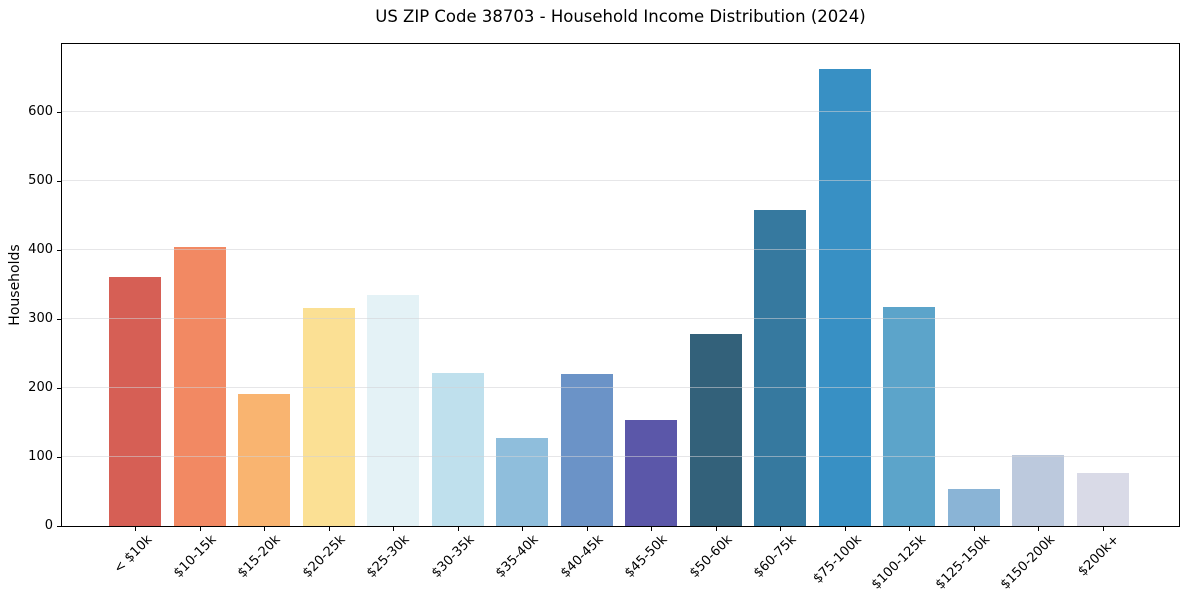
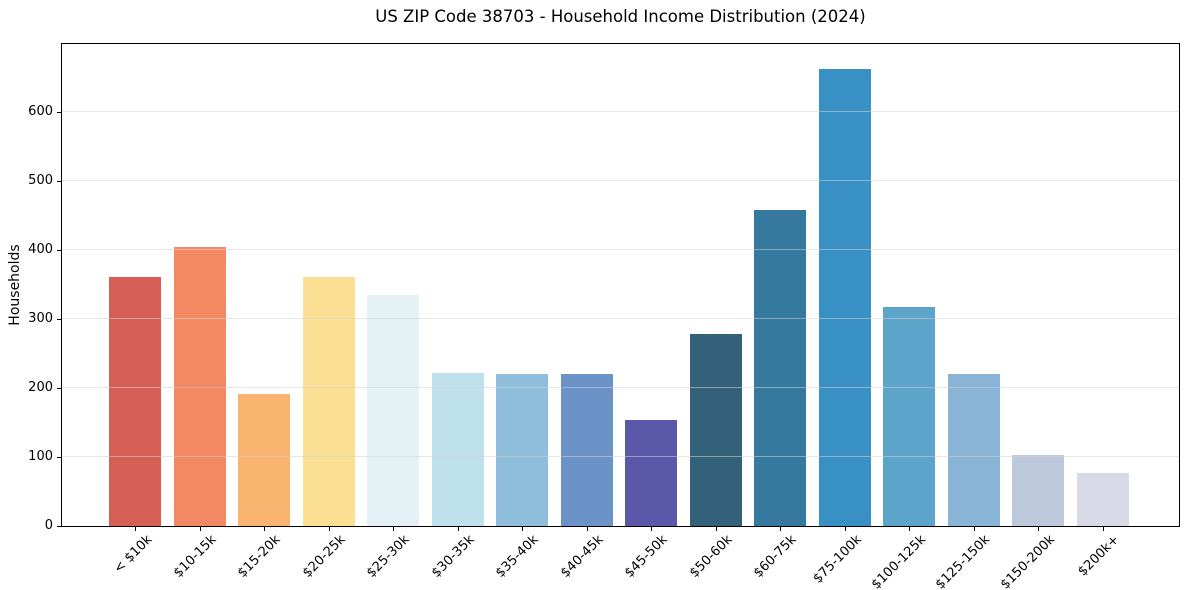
$20-25k: 320 -> 360
$35-40k: 130 -> 220
$125-150k: 50 -> 220
